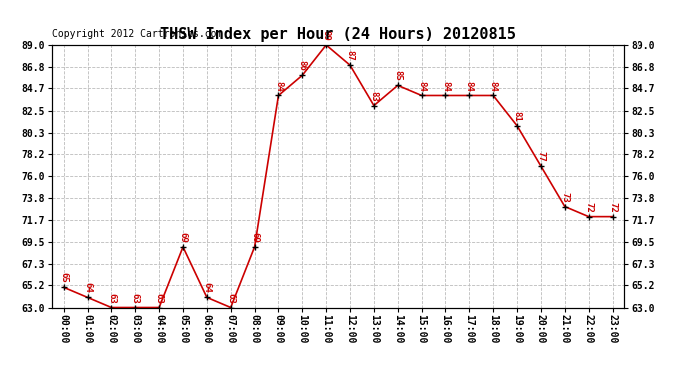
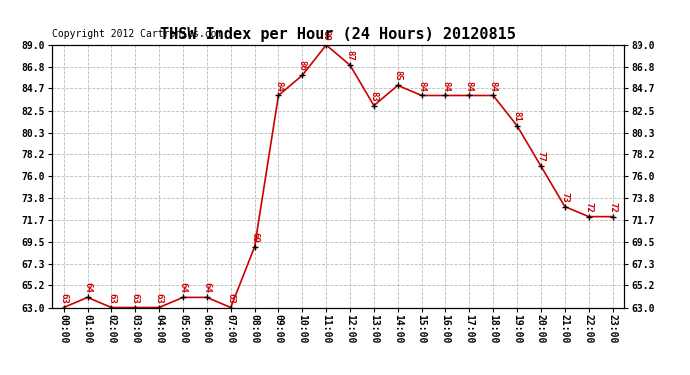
00:00: 65 -> 63
05:00: 69 -> 64
